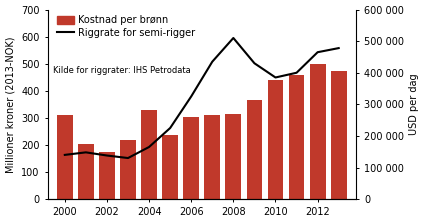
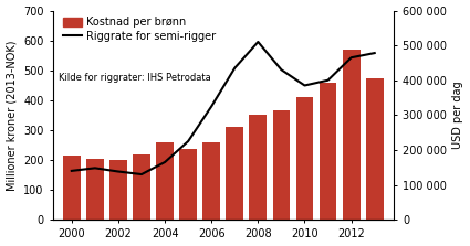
Kostnad per brønn/2000: 310 -> 215
Kostnad per brønn/2002: 175 -> 198
Kostnad per brønn/2004: 330 -> 258
Kostnad per brønn/2006: 305 -> 260
Kostnad per brønn/2008: 315 -> 352
Kostnad per brønn/2010: 440 -> 410
Kostnad per brønn/2012: 500 -> 568
